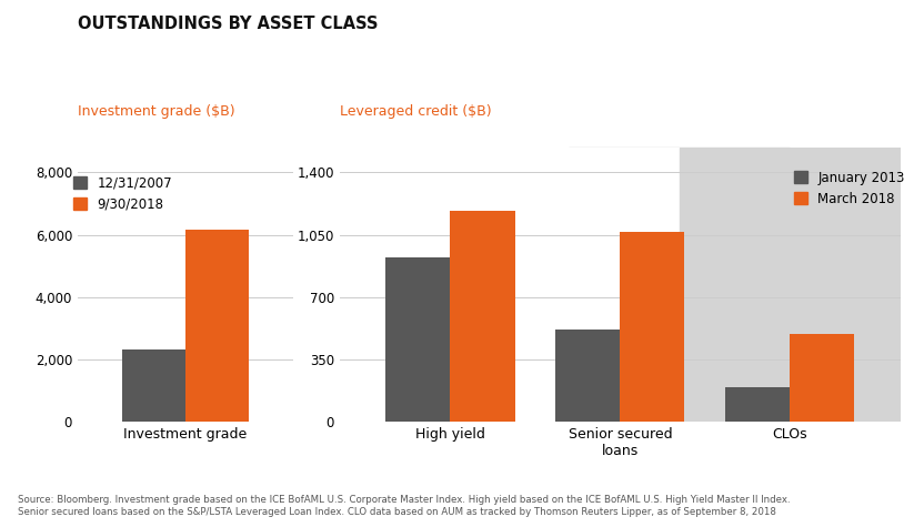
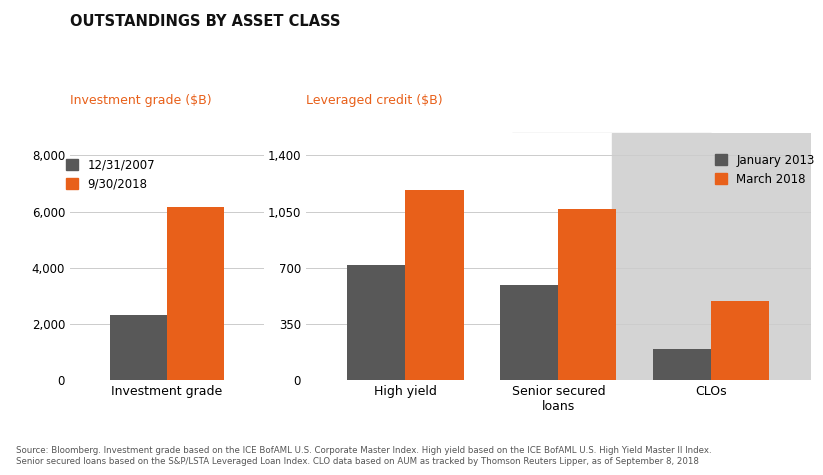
January 2013/High yield: 920 -> 720
January 2013/Senior secured loans: 520 -> 590
